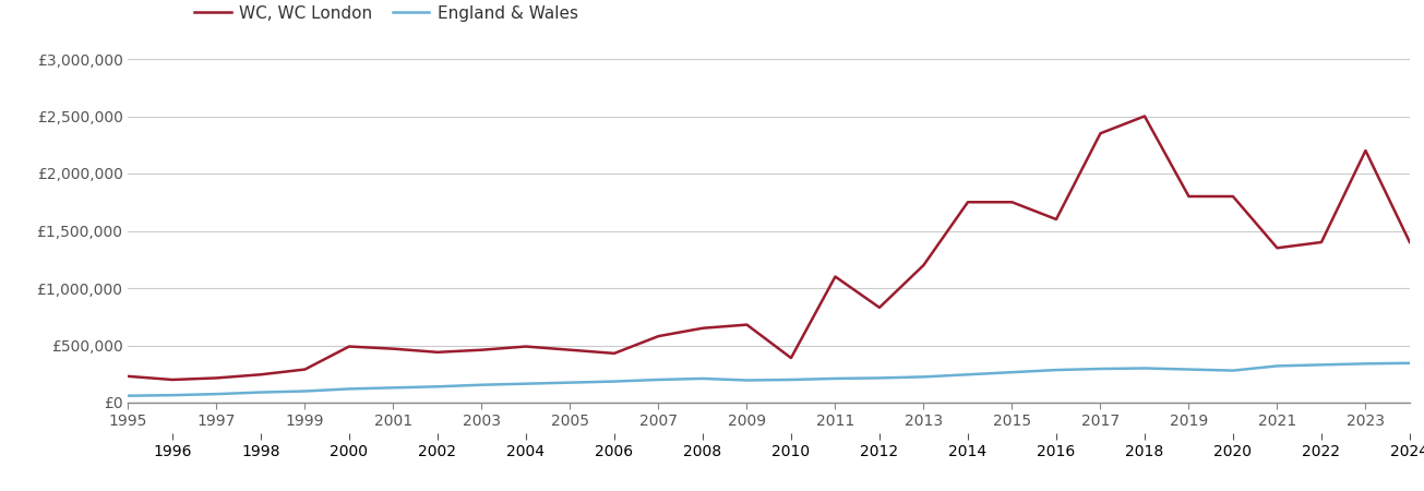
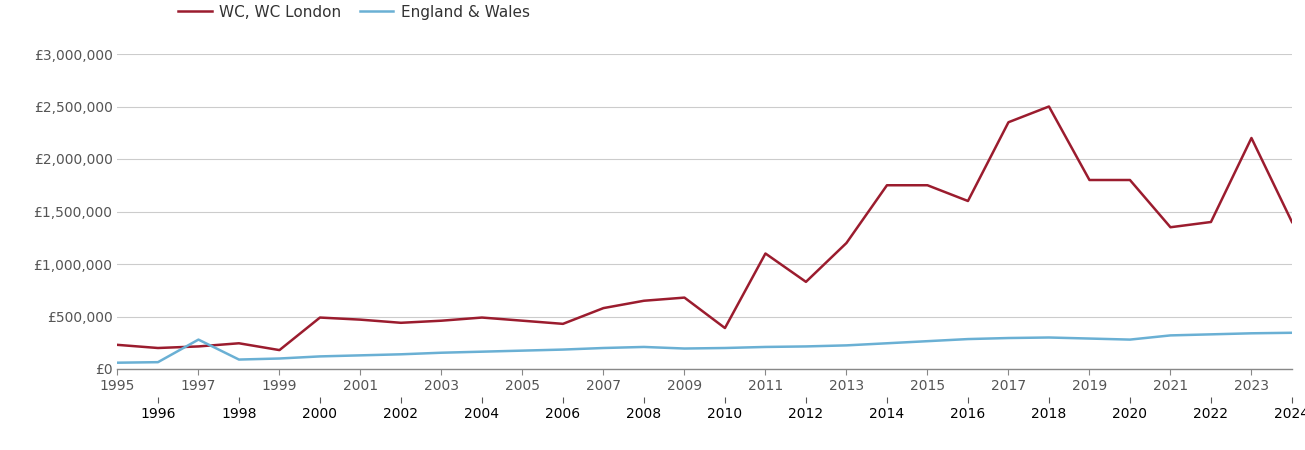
England & Wales/1997: £80,000 -> £280,000
WC, WC London/1999: £290,000 -> £180,000
